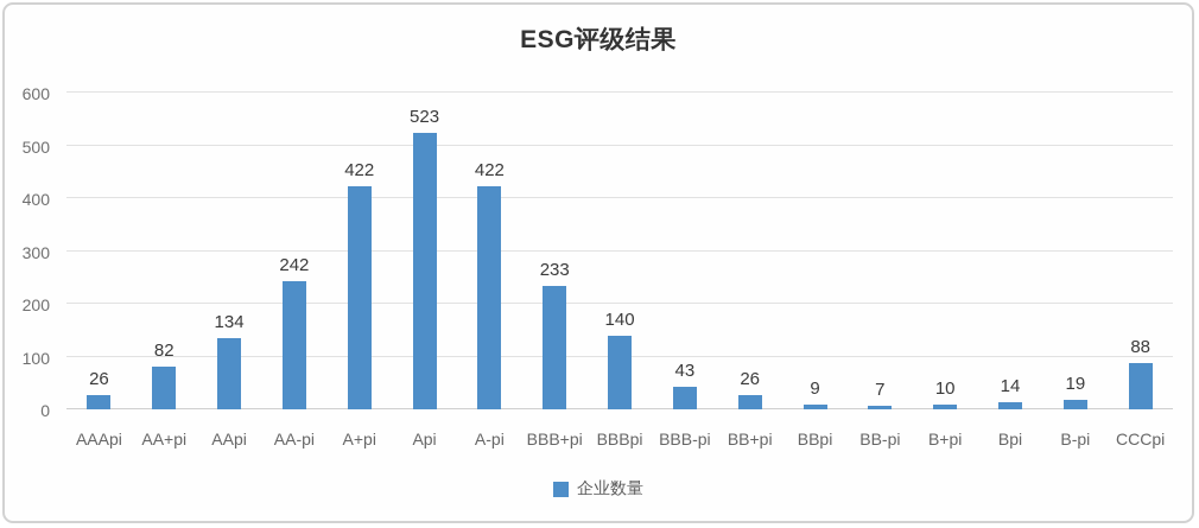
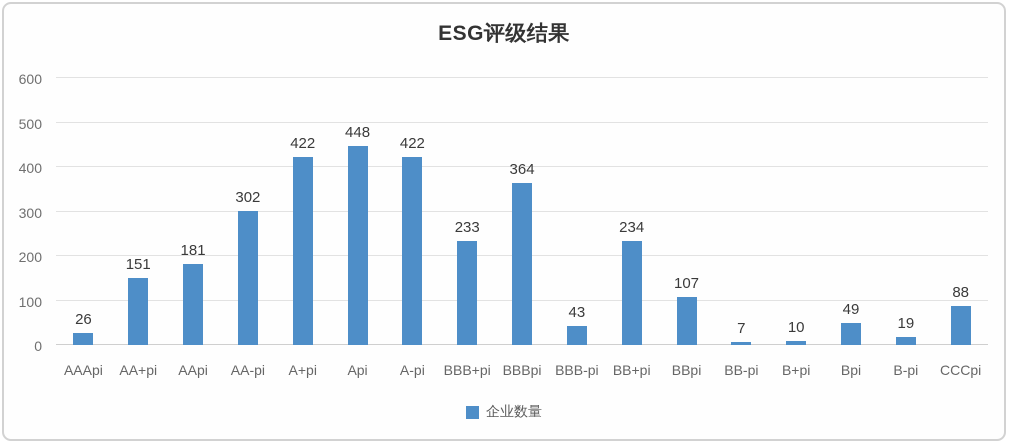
AA+pi: 82 -> 151
AApi: 134 -> 181
AA-pi: 242 -> 302
Api: 523 -> 448
BBBpi: 140 -> 364
BB+pi: 26 -> 234
BBpi: 9 -> 107
Bpi: 14 -> 49
